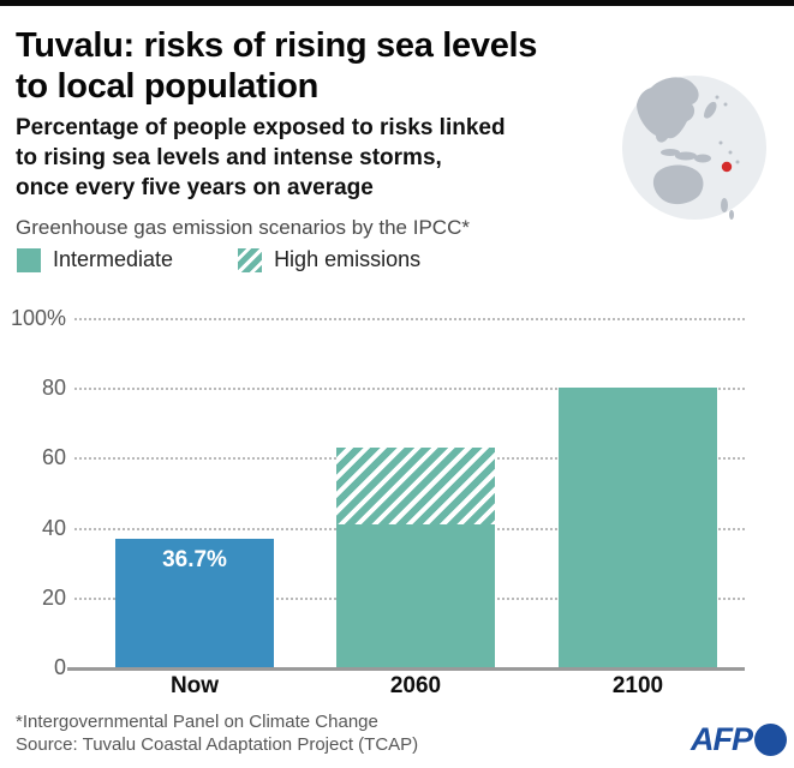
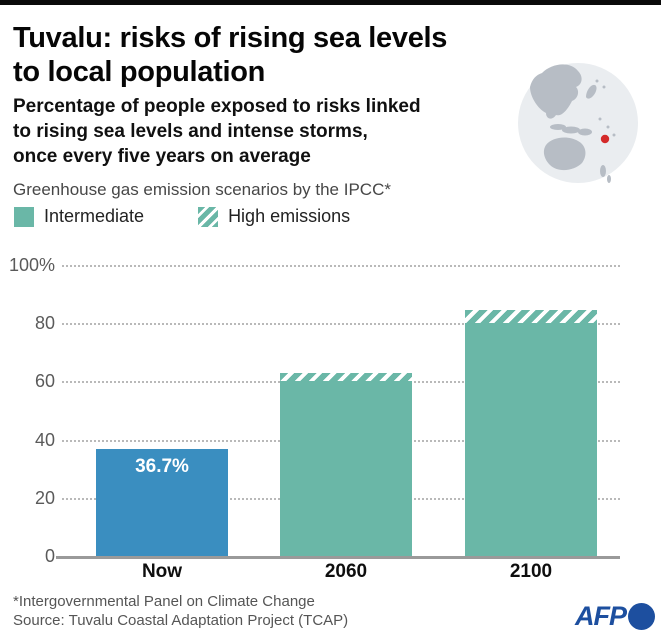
Intermediate/2060: 41% -> 60%
High emissions/2100: 60% -> 84%
